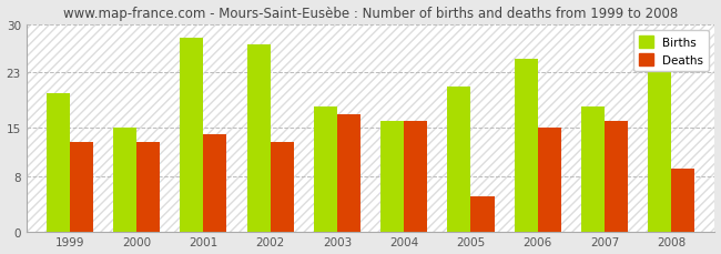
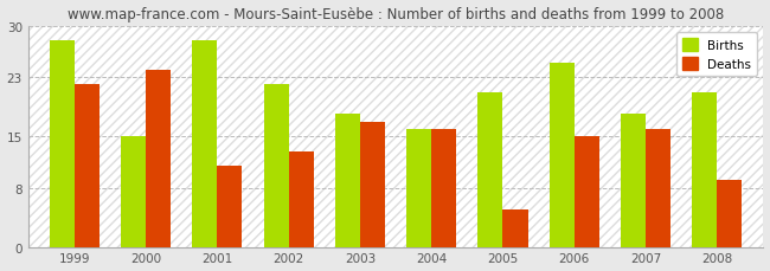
Births/1999: 20 -> 28
Deaths/1999: 13 -> 22
Deaths/2000: 13 -> 24
Deaths/2001: 14 -> 11
Births/2002: 27 -> 22
Births/2008: 23 -> 21
